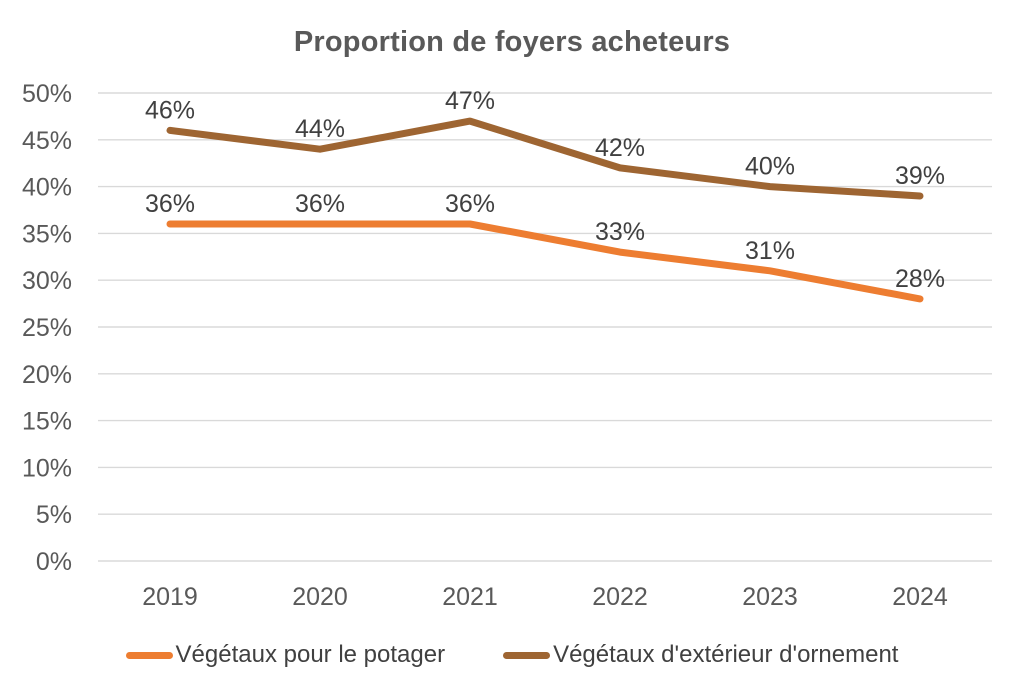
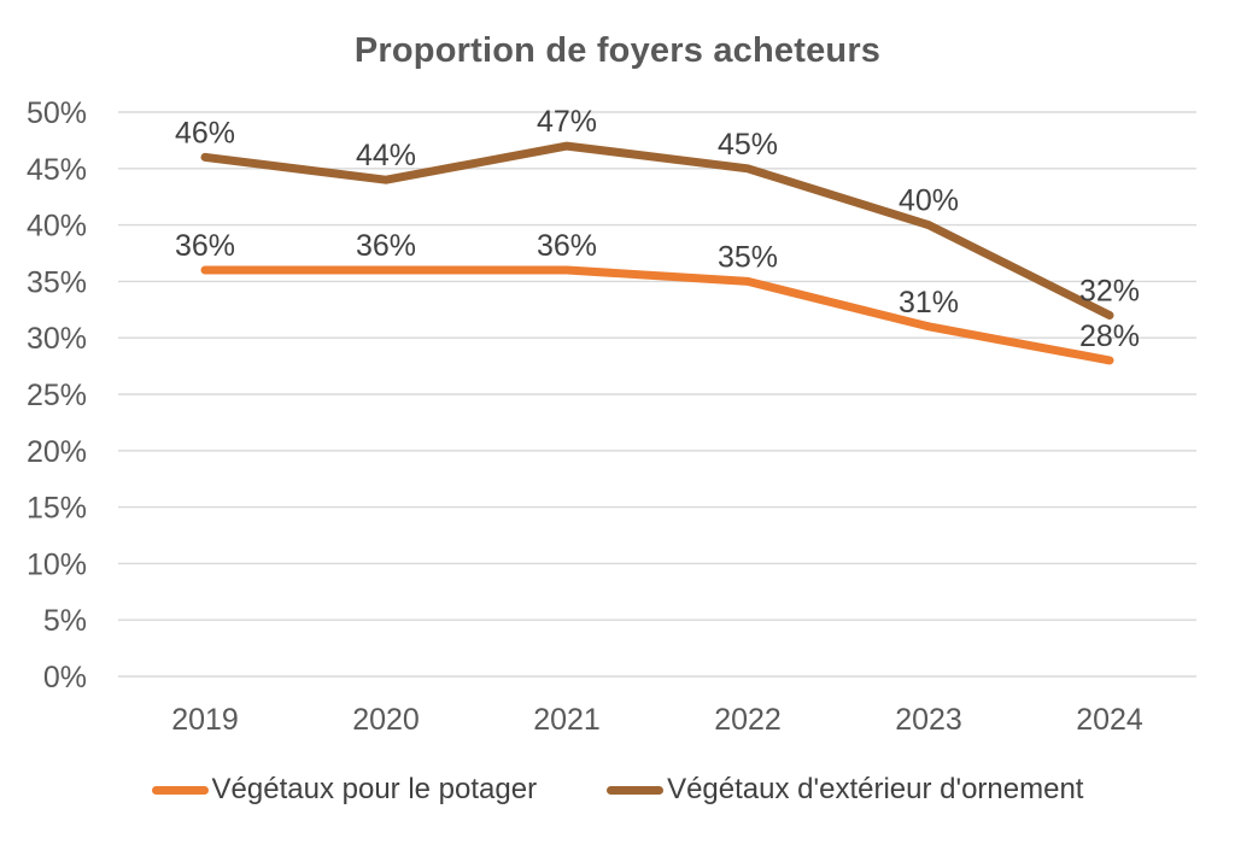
Végétaux pour le potager/2022: 33% -> 35%
Végétaux d'extérieur d'ornement/2022: 42% -> 45%
Végétaux d'extérieur d'ornement/2024: 39% -> 32%
